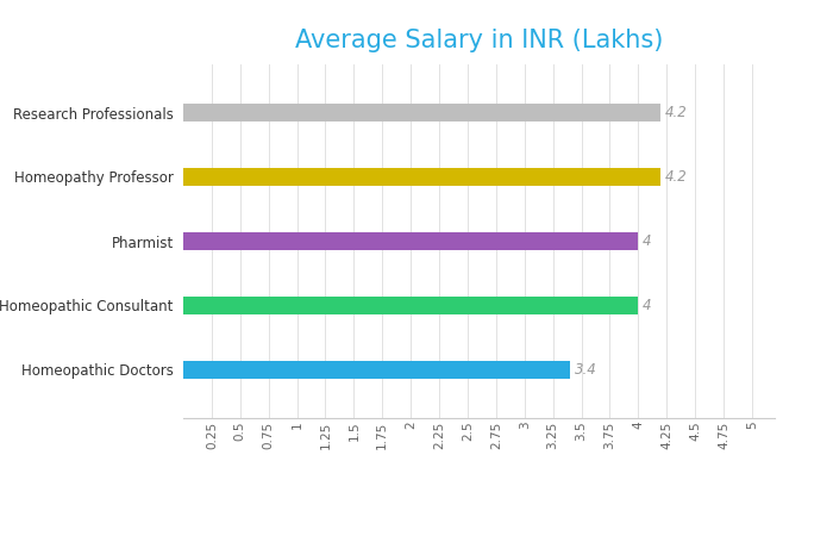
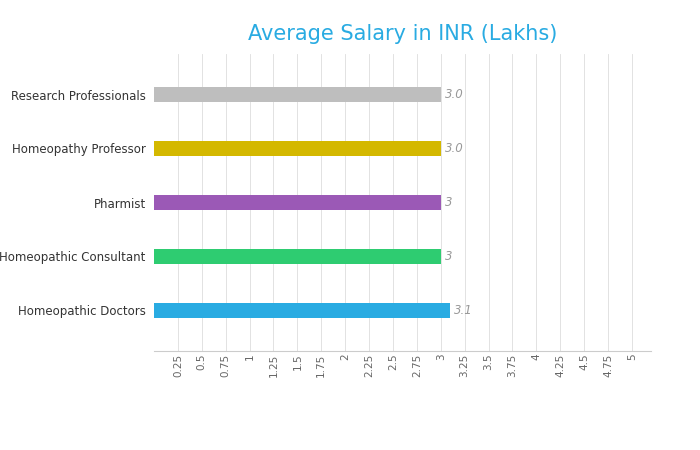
Research Professionals: 4 -> 3
Homeopathy Professor: 4 -> 3
Pharmist: 4 -> 3
Homeopathic Consultant: 4 -> 3
Homeopathic Doctors: 3.4 -> 3.1
